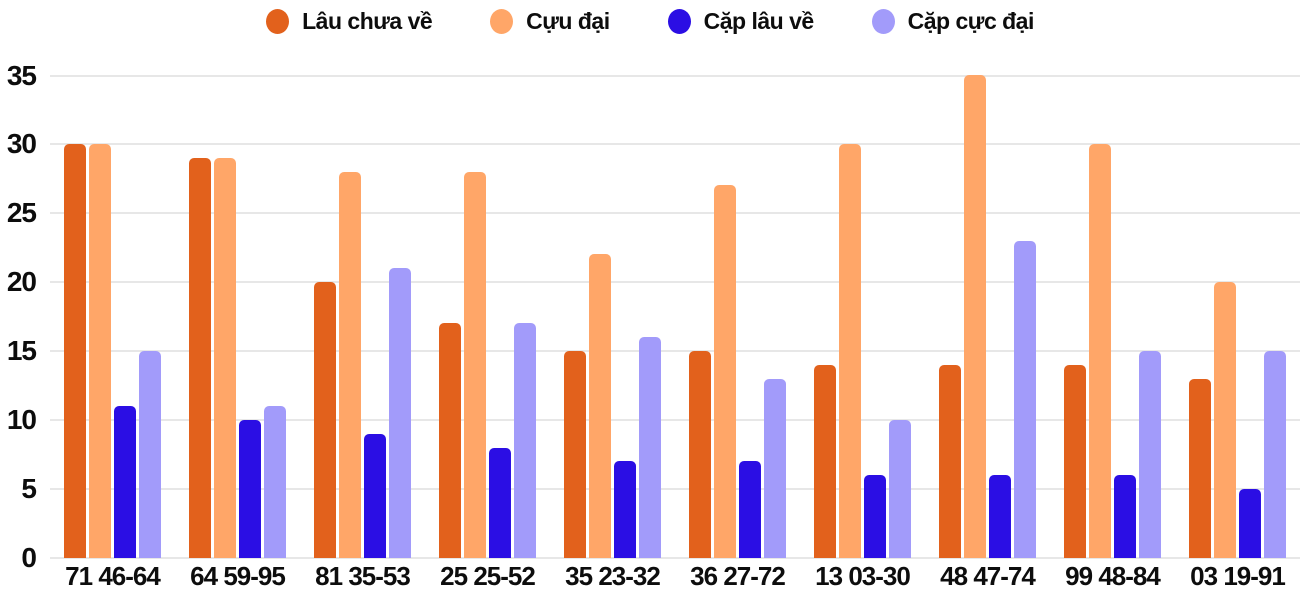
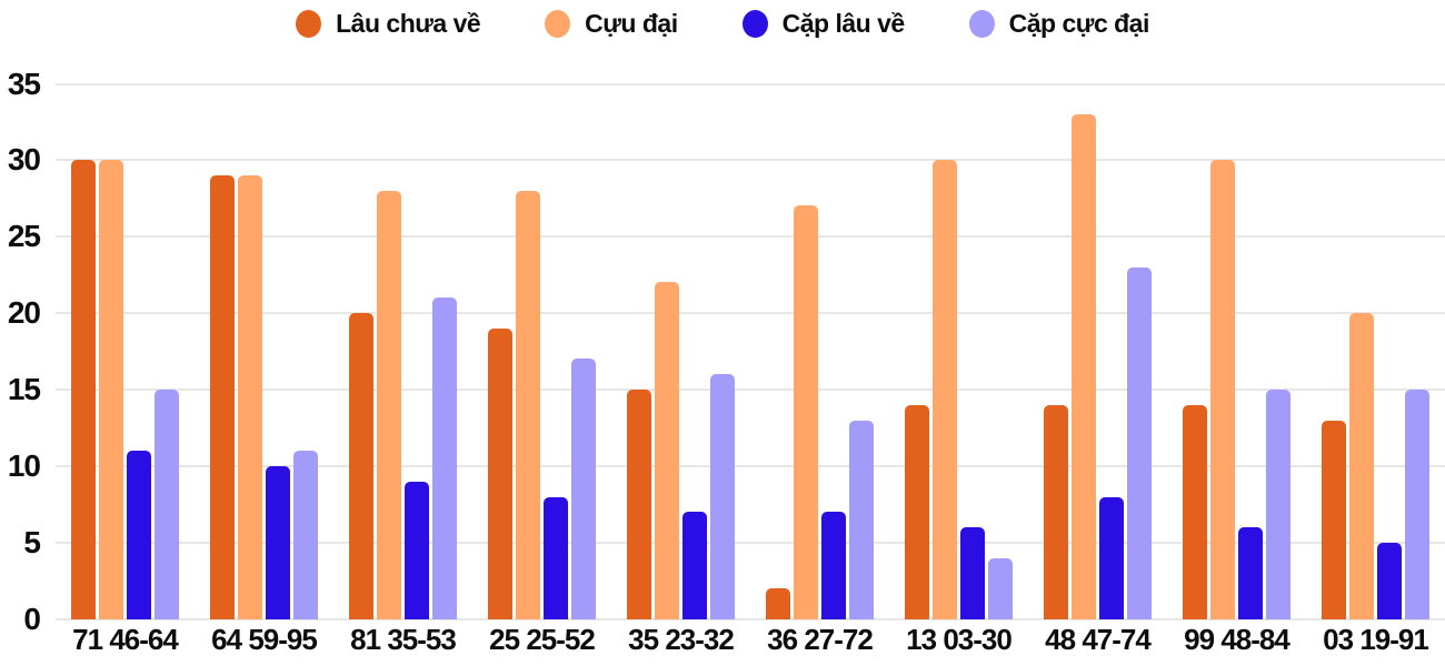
Lâu chưa về/25 25-52: 17 -> 19
Lâu chưa về/36 27-72: 15 -> 2
Cặp cực đại/13 03-30: 10 -> 4
Cựu đại/48 47-74: 35 -> 33
Cặp lâu về/48 47-74: 6 -> 8
